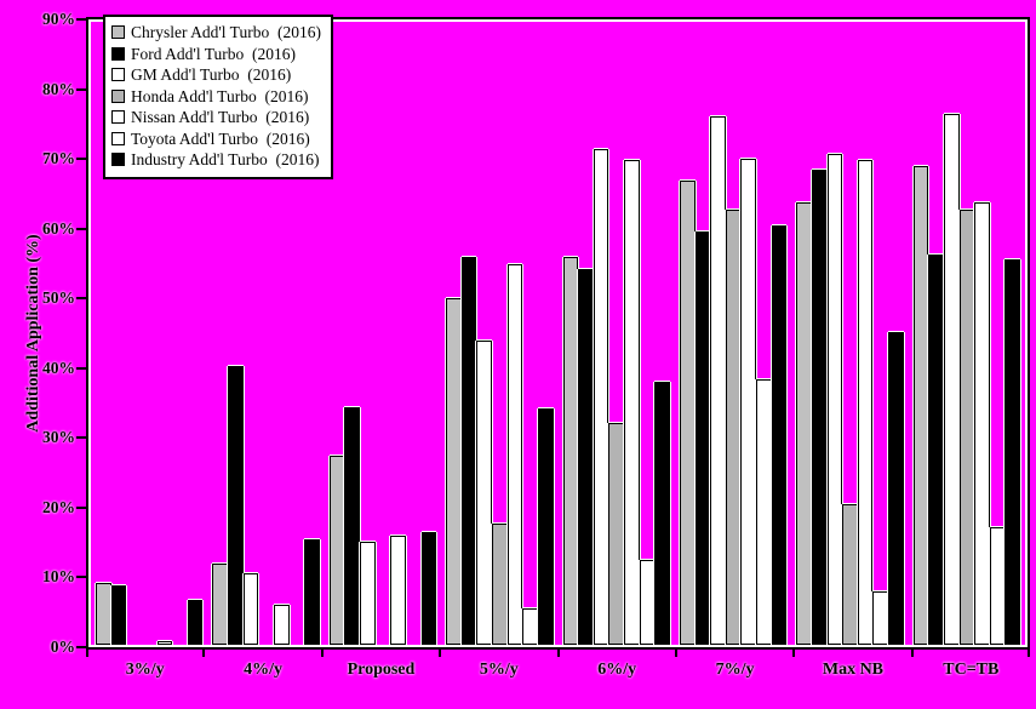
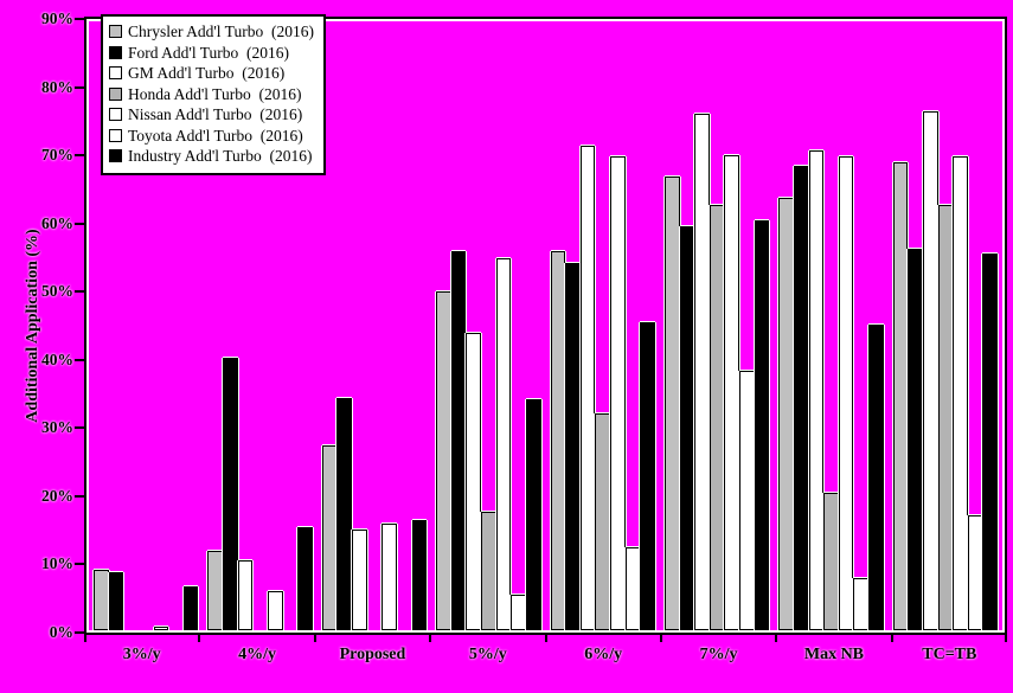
Industry Add'l Turbo (2016)/6%/y: 38% -> 46%
Nissan Add'l Turbo (2016)/TC=TB: 64% -> 70%
